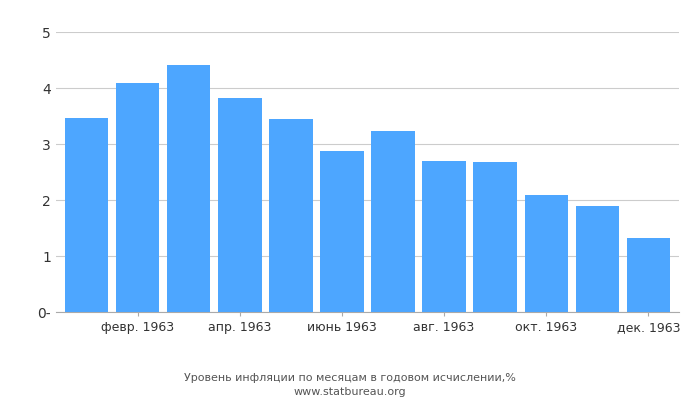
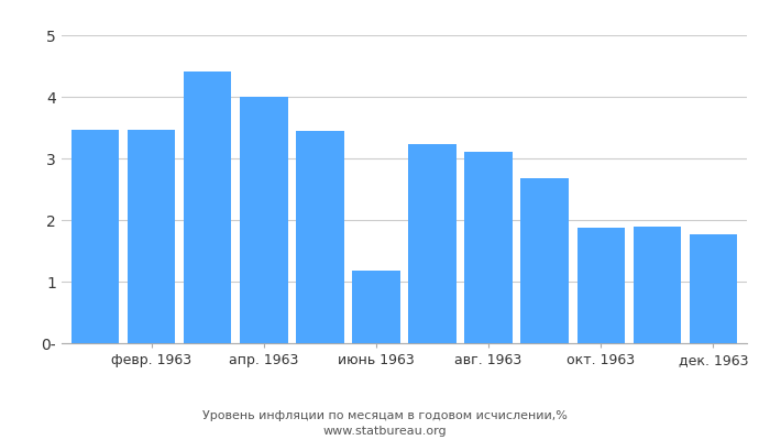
февр. 1963: 4.09 -> 3.46
апр. 1963: 3.82 -> 4.00
июнь 1963: 2.87 -> 1.18
авг. 1963: 2.69 -> 3.10
окт. 1963: 2.09 -> 1.88
дек. 1963: 1.33 -> 1.76
